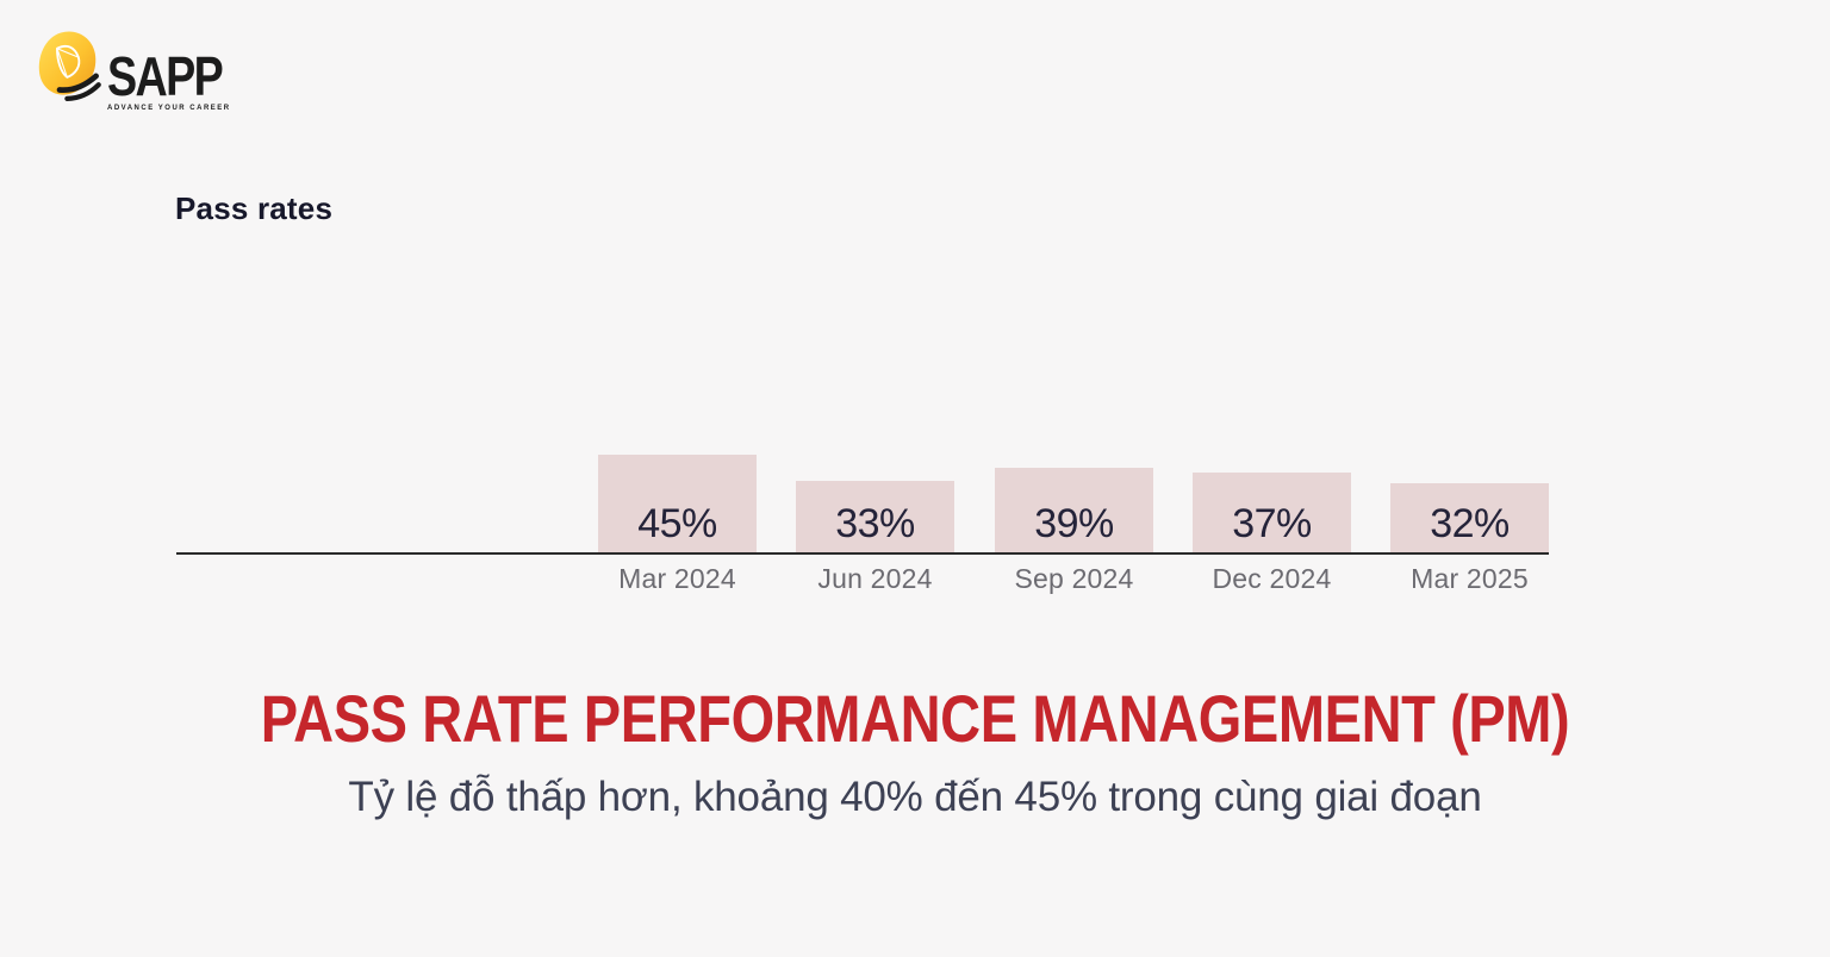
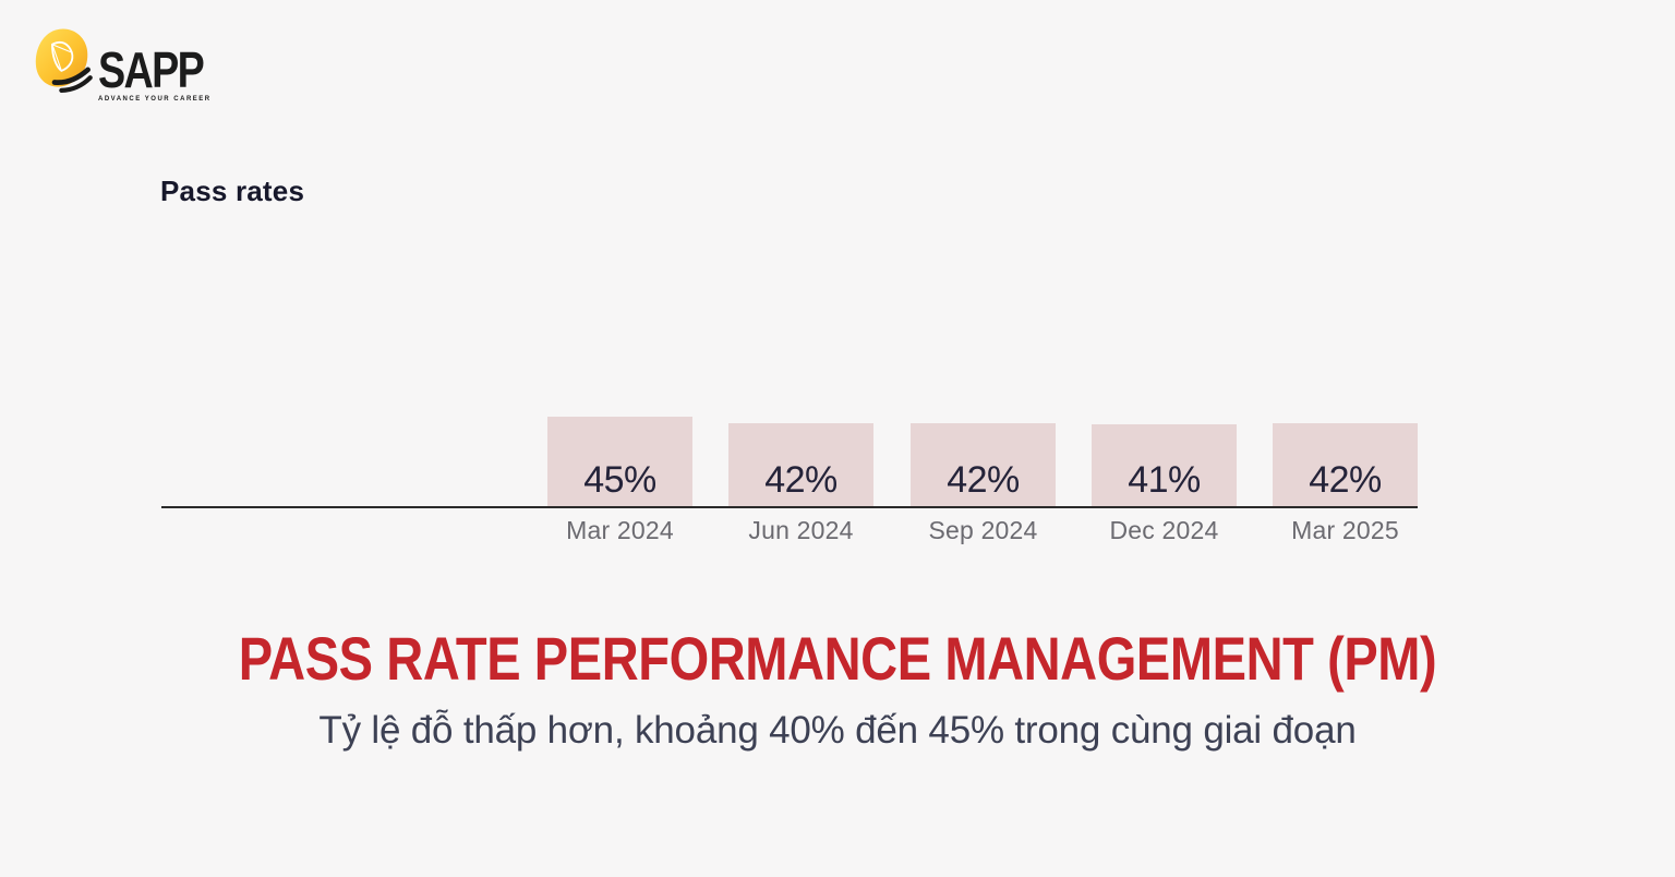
Jun 2024: 33% -> 42%
Sep 2024: 39% -> 42%
Dec 2024: 37% -> 41%
Mar 2025: 32% -> 42%
